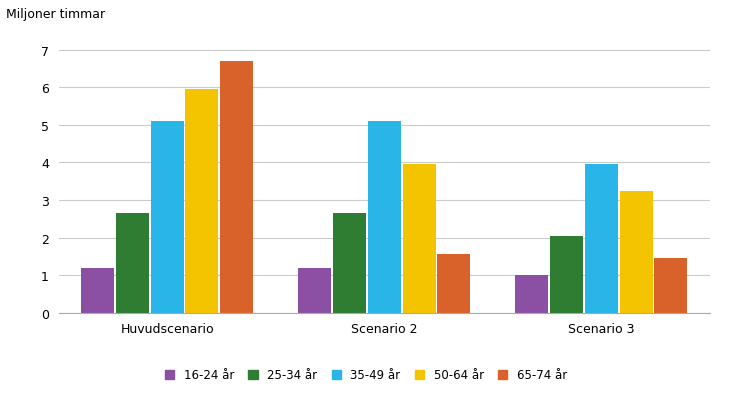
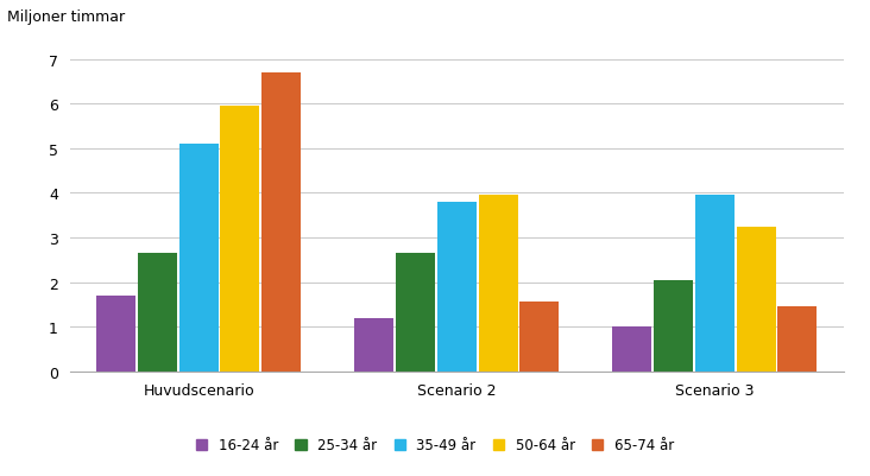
16-24 år/Huvudscenario: 1.2 -> 1.7
35-49 år/Scenario 2: 5.10 -> 3.80
